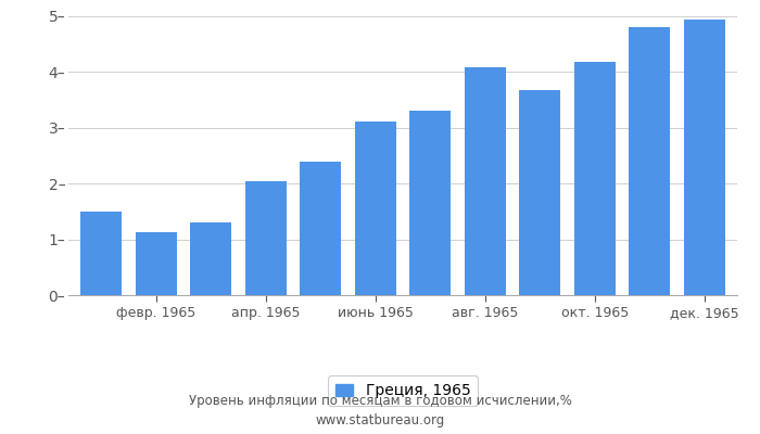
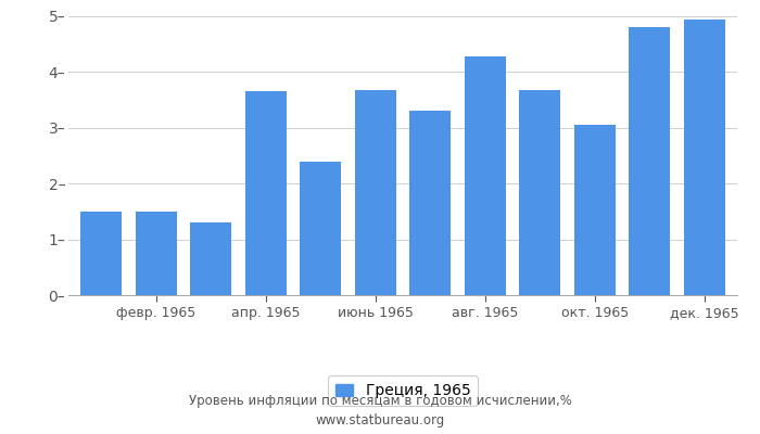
февр. 1965: 1.12– -> 1.50–
апр. 1965: 2.04– -> 3.66–
июнь 1965: 3.10– -> 3.68–
авг. 1965: 4.08– -> 4.28–
окт. 1965: 4.18– -> 3.04–
